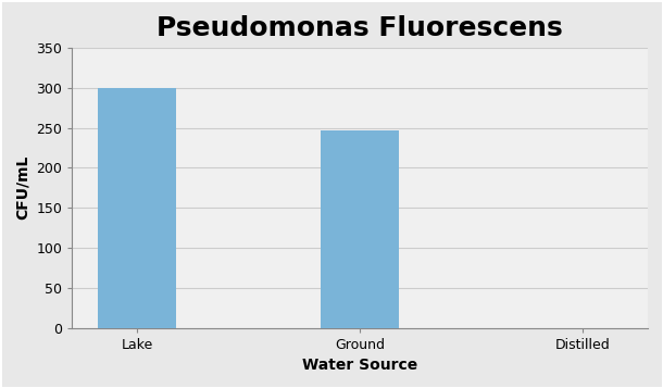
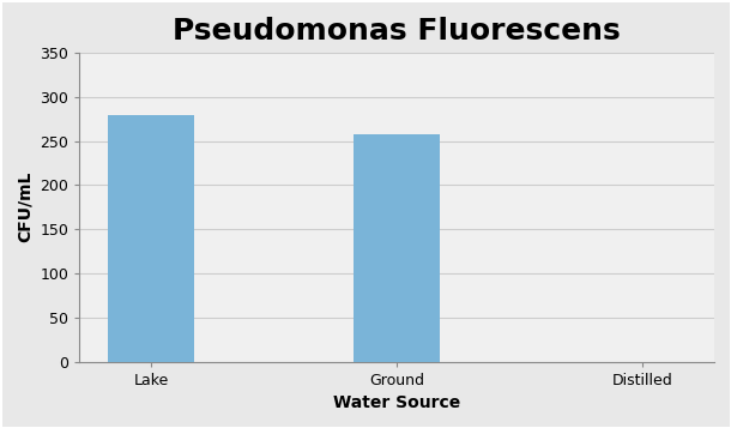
Lake: 300 -> 280
Ground: 247 -> 258
